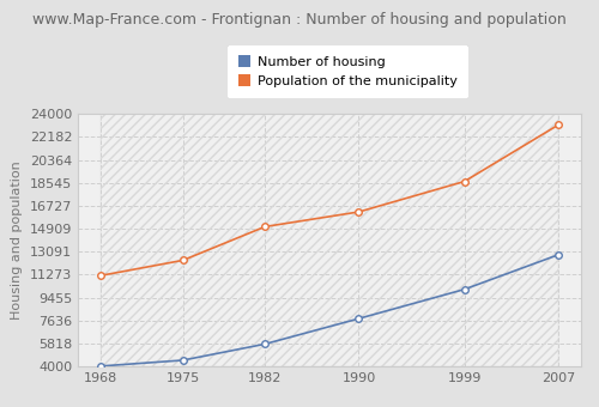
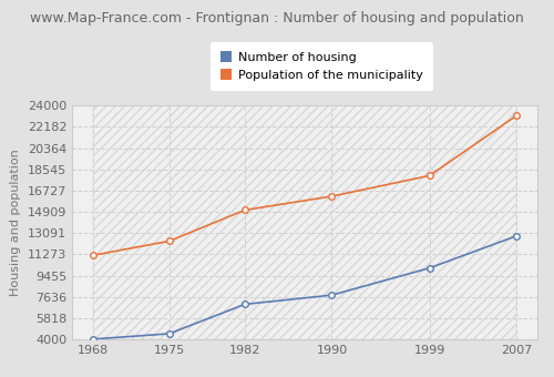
Number of housing/1982: 5800 -> 7000
Population of the municipality/1999: 18600 -> 18000
